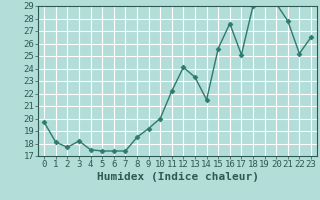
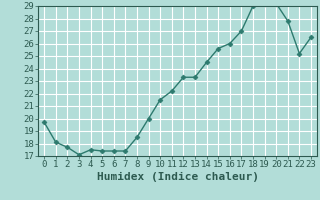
3: 18.2 -> 17.1
9: 19.2 -> 20.0
10: 20.0 -> 21.5
12: 24.1 -> 23.3
14: 21.5 -> 24.5
16: 27.6 -> 26.0
17: 25.1 -> 27.0
